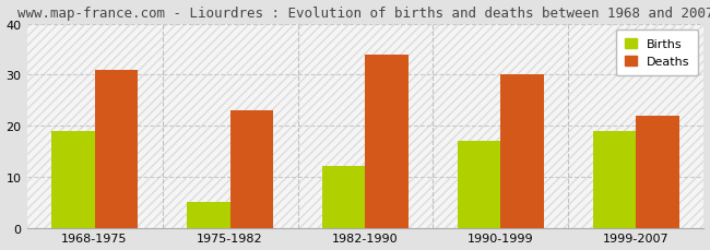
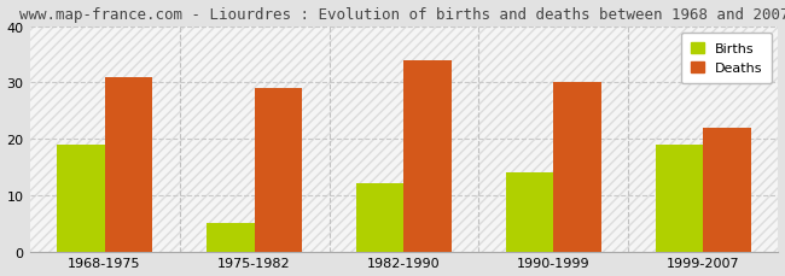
Deaths/1975-1982: 23 -> 29
Births/1990-1999: 17 -> 14
